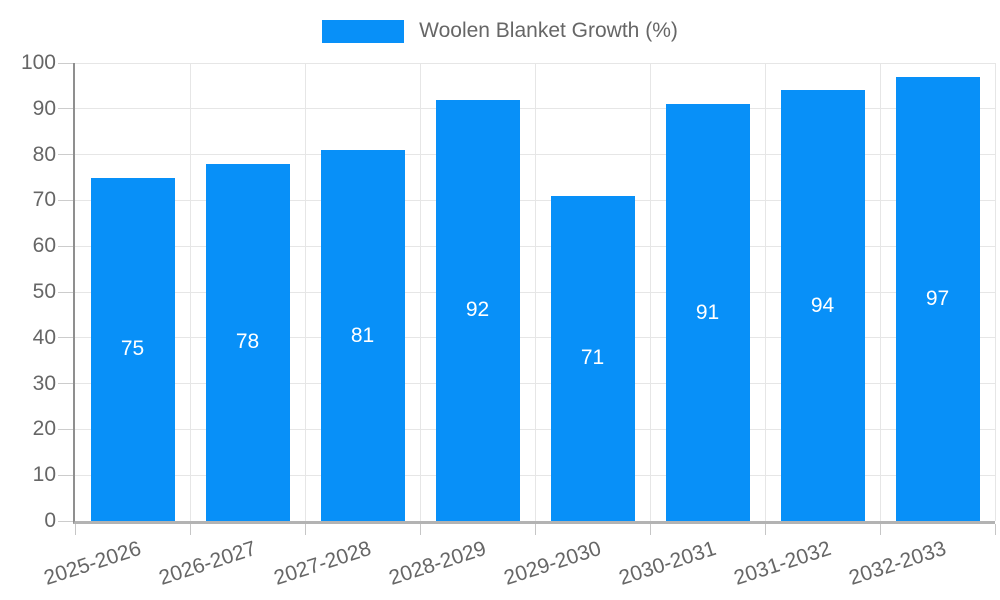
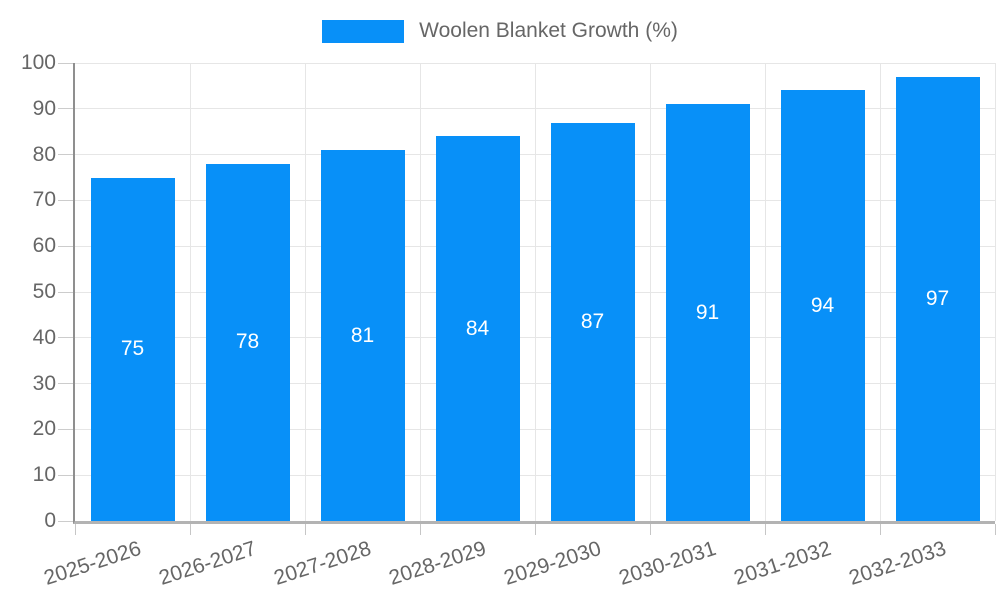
2028-2029: 92 -> 84
2029-2030: 71 -> 87
